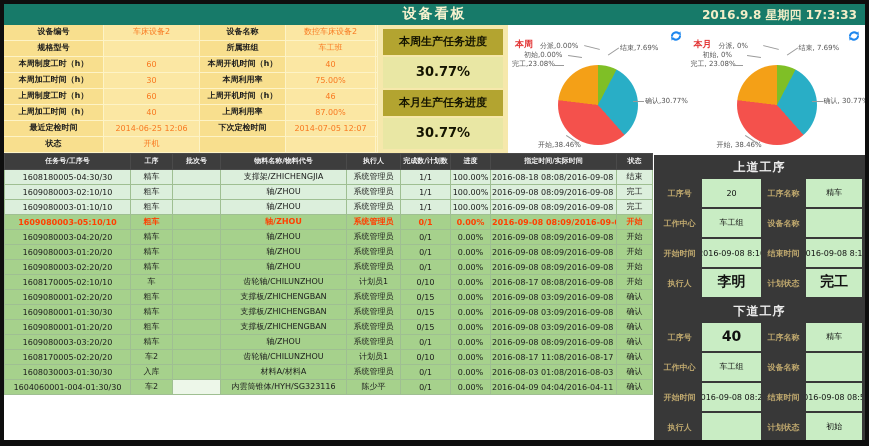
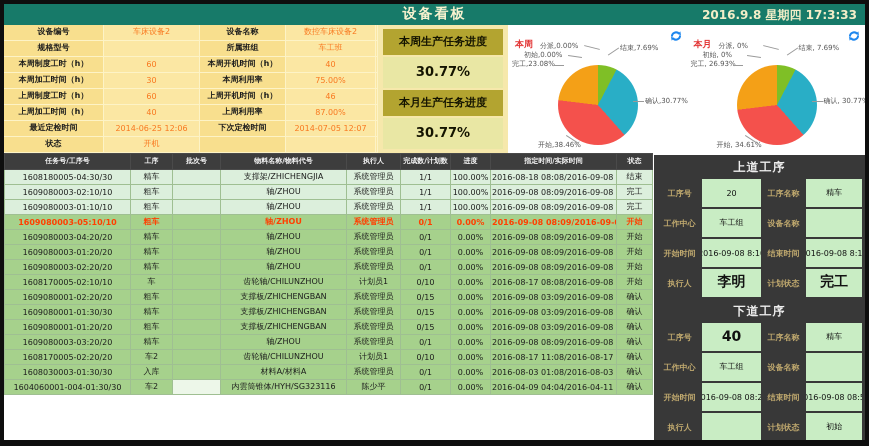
本月/开始: 38.46% -> 34.61%
本月/完工: 23.08% -> 26.93%
